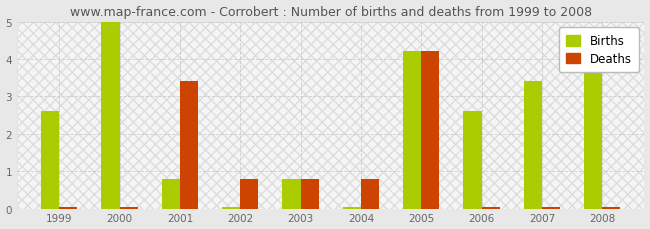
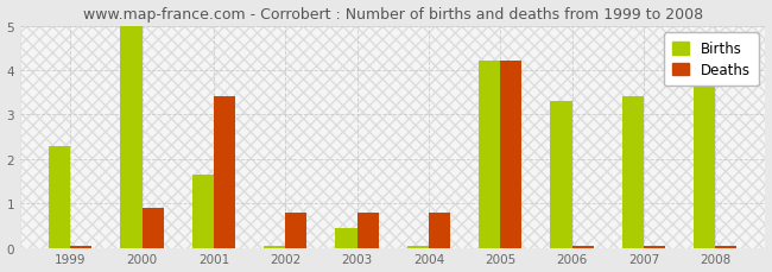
Births/1999: 2.60 -> 2.30
Deaths/2000: 0.05 -> 0.90
Births/2001: 0.80 -> 1.65
Births/2003: 0.80 -> 0.45
Births/2006: 2.60 -> 3.30
